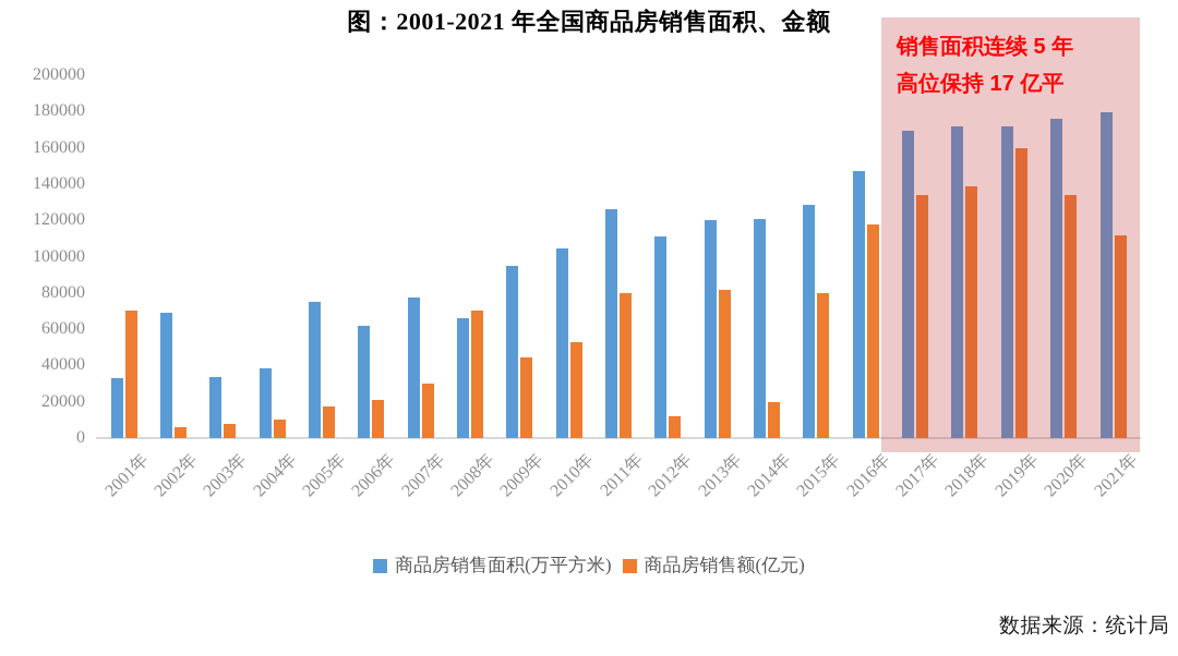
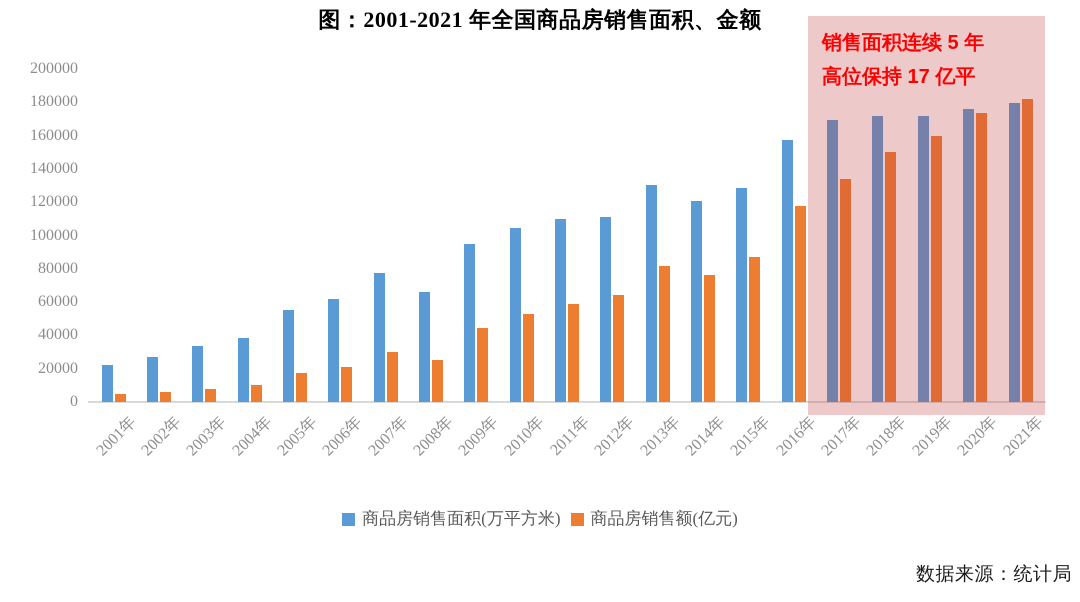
商品房销售面积(万平方米)/2001年: 33000 -> 22000
商品房销售额(亿元)/2001年: 70000 -> 5000
商品房销售面积(万平方米)/2002年: 69000 -> 27000
商品房销售面积(万平方米)/2005年: 75000 -> 55000
商品房销售额(亿元)/2008年: 70000 -> 25000
商品房销售面积(万平方米)/2011年: 126000 -> 110000
商品房销售额(亿元)/2011年: 80000 -> 59000
商品房销售额(亿元)/2012年: 12000 -> 64000
商品房销售面积(万平方米)/2013年: 120000 -> 131000
商品房销售额(亿元)/2014年: 20000 -> 76000
商品房销售额(亿元)/2015年: 80000 -> 87000
商品房销售面积(万平方米)/2016年: 147000 -> 157000
商品房销售额(亿元)/2018年: 139000 -> 150000
商品房销售额(亿元)/2020年: 134000 -> 174000
商品房销售额(亿元)/2021年: 112000 -> 182000
